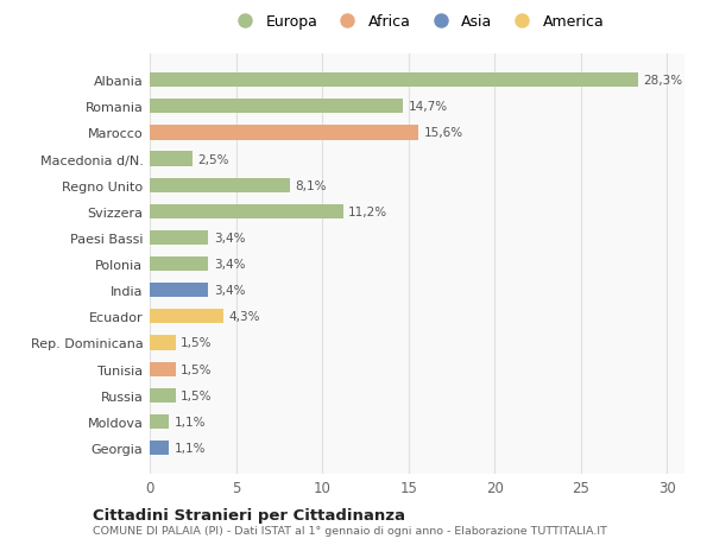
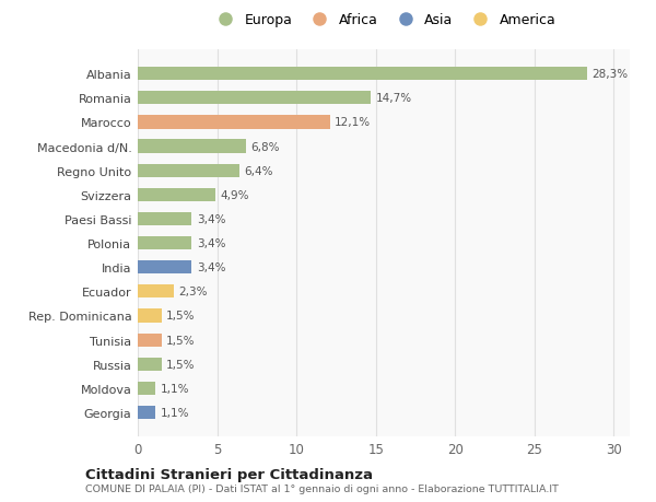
Marocco: 15,6% -> 12,1%
Macedonia d/N.: 2,5% -> 6,8%
Regno Unito: 8,1% -> 6,4%
Svizzera: 11,2% -> 4,9%
Ecuador: 4,3% -> 2,3%
